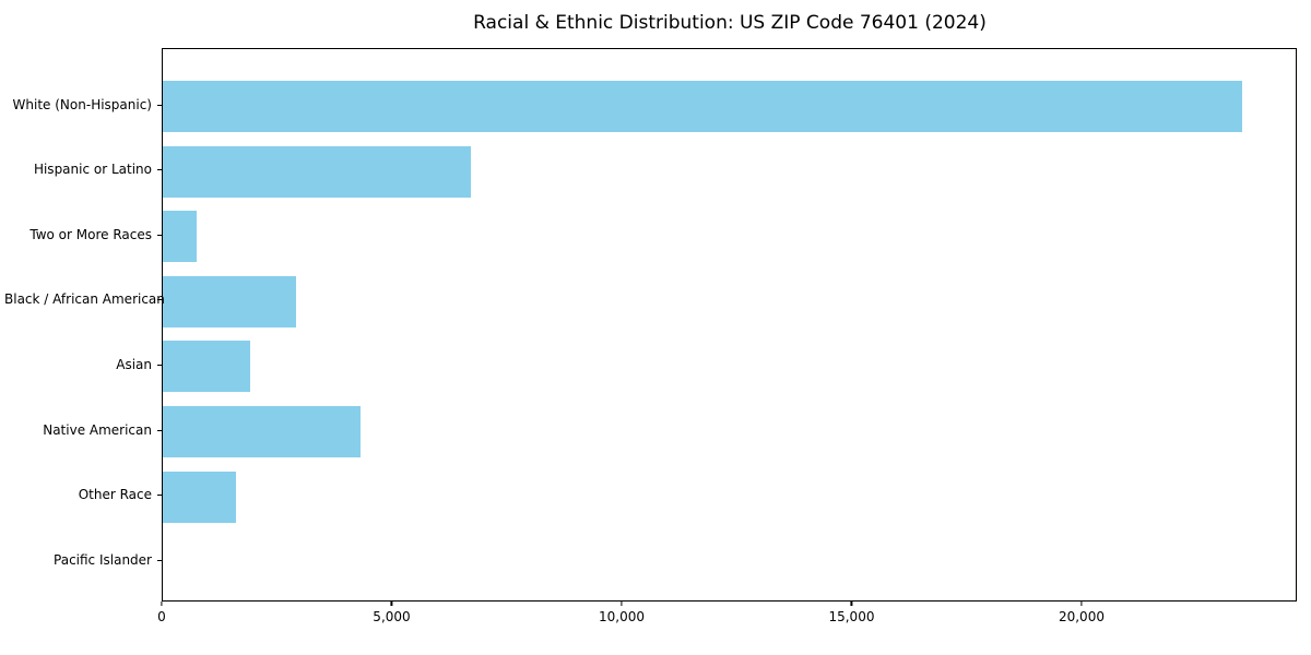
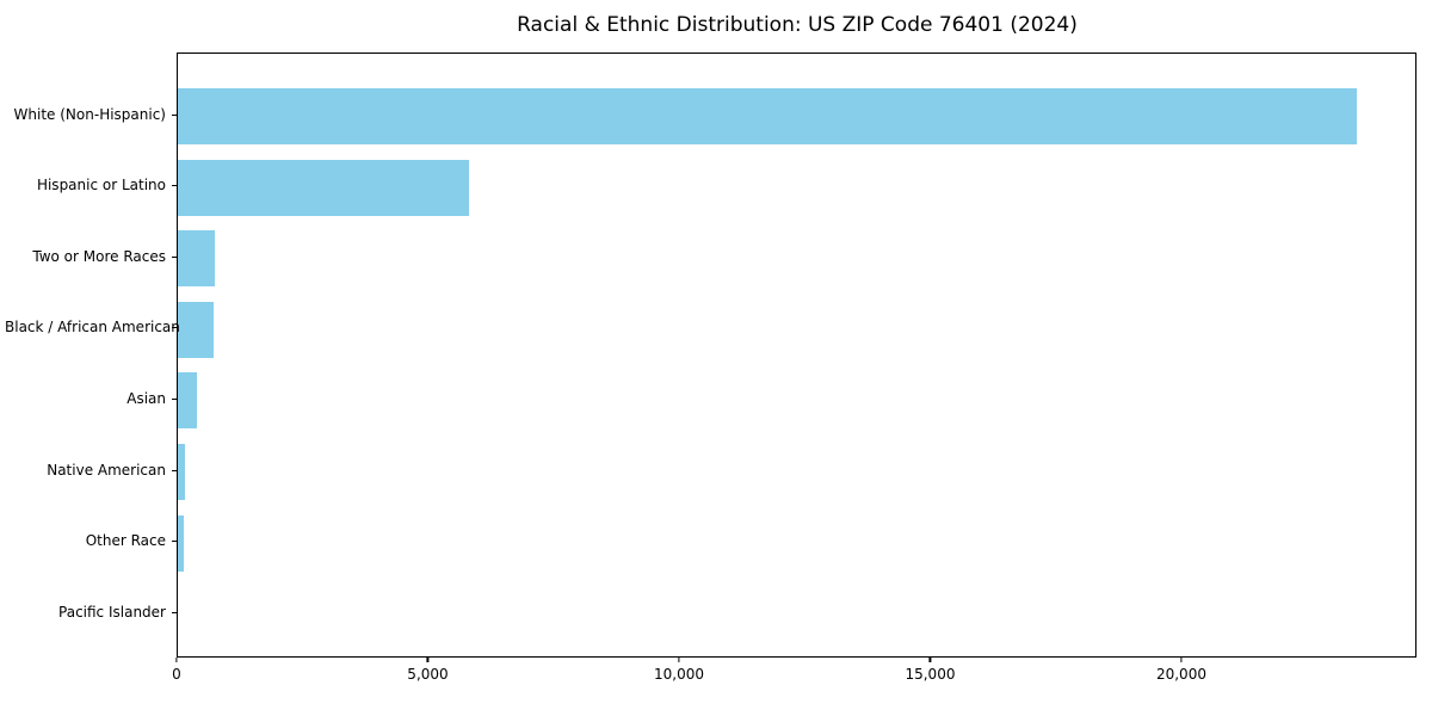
Hispanic or Latino: 6700 -> 5800
Black / African American: 2900 -> 700
Asian: 1900 -> 400
Native American: 4300 -> 200
Other Race: 1600 -> 100
